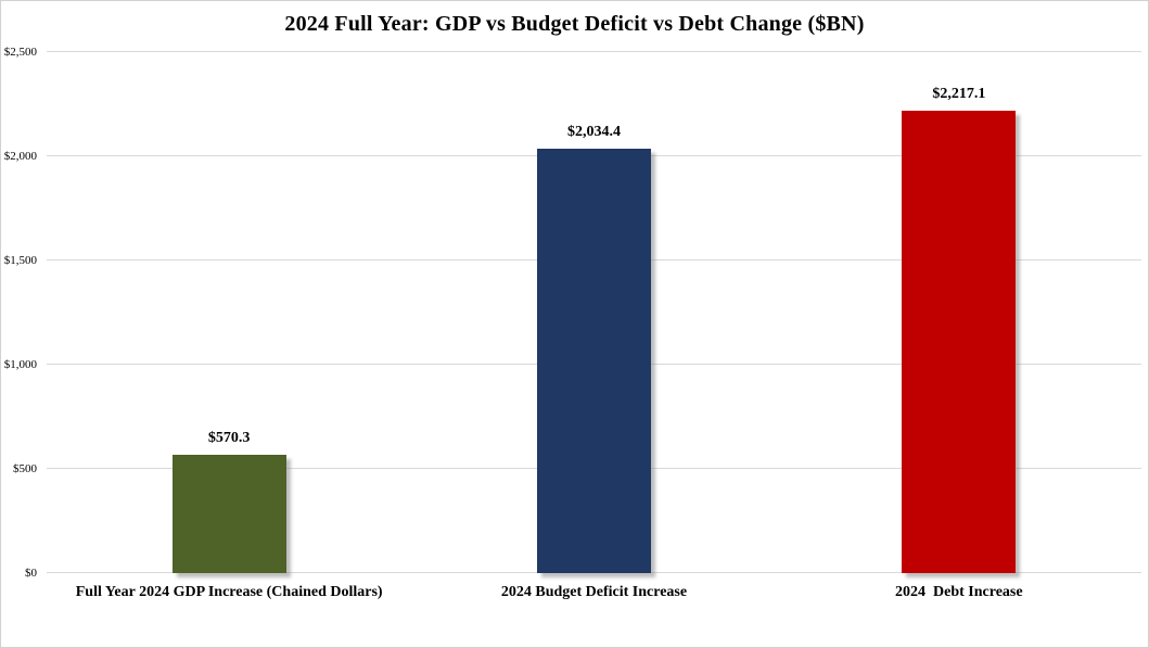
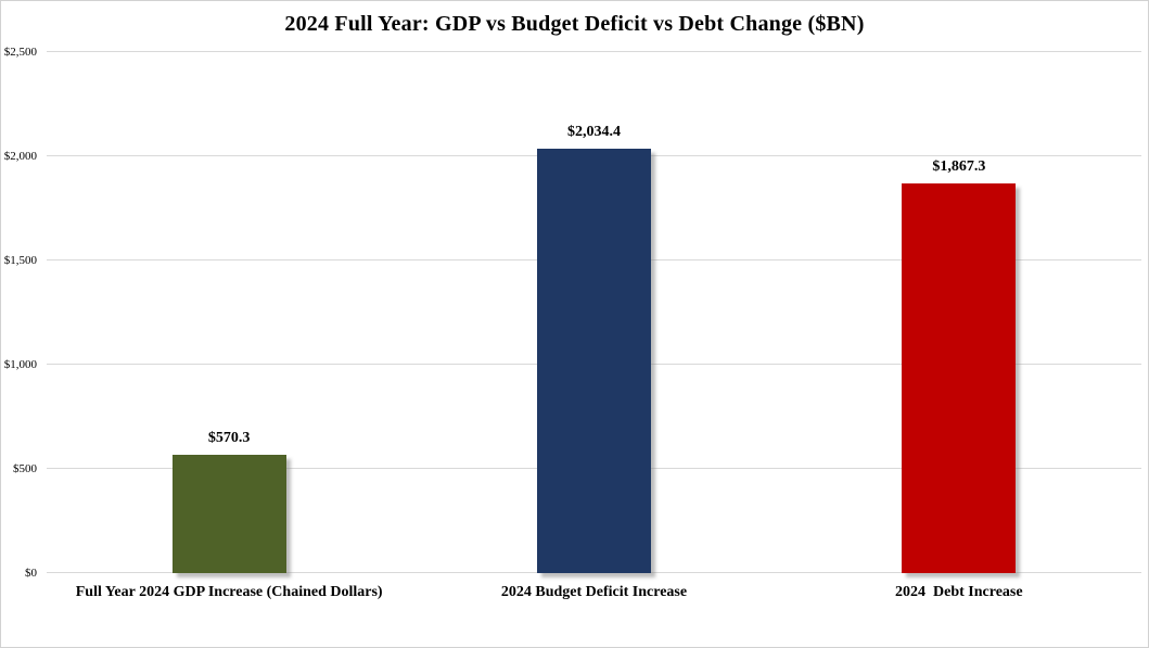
2024 Debt Increase: $2,217.1 -> $1,867.3
